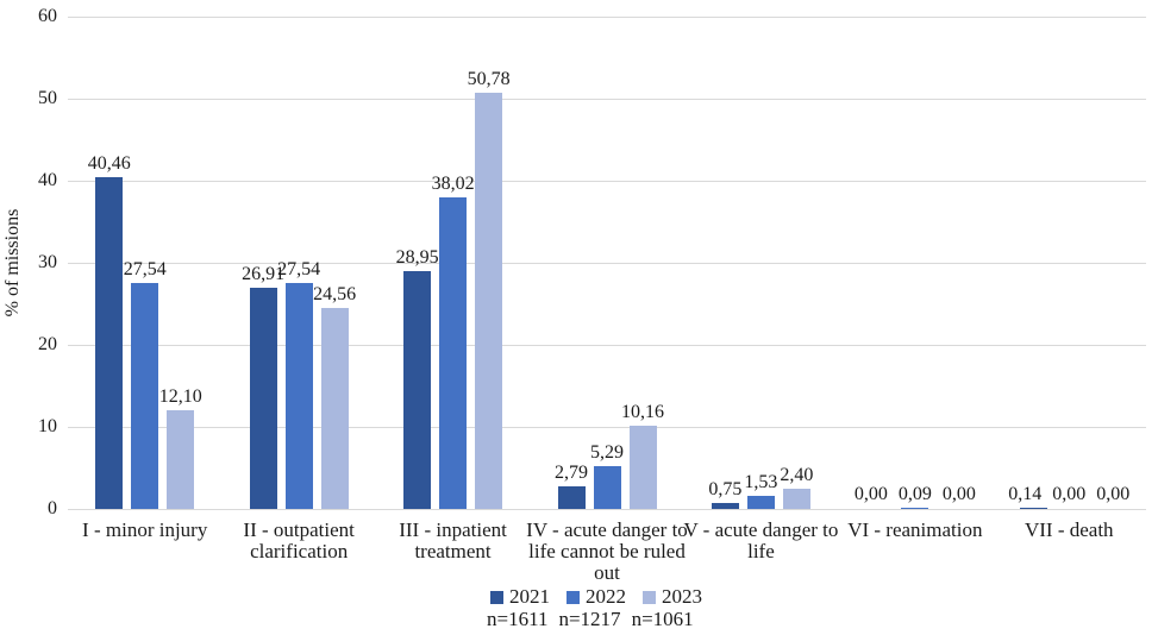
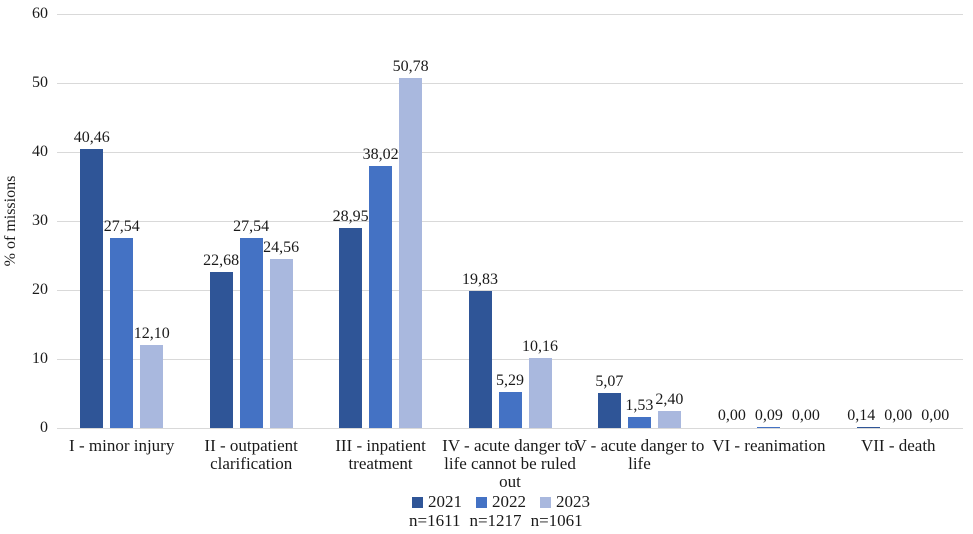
2021/II - outpatient clarification: 26,91 -> 22,68
2021/IV - acute danger to life cannot be ruled out: 2,79 -> 19,83
2021/V - acute danger to life: 0,75 -> 5,07
